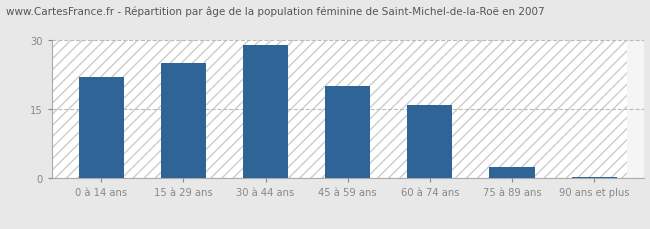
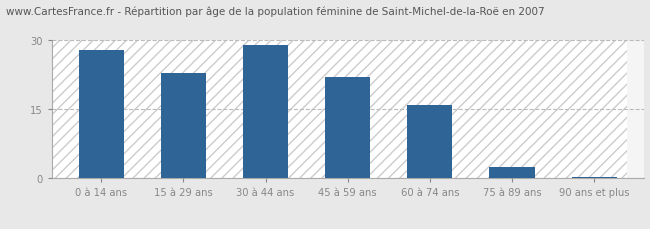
0 à 14 ans: 22.0 -> 28.0
15 à 29 ans: 25.0 -> 23.0
45 à 59 ans: 20.0 -> 22.0
